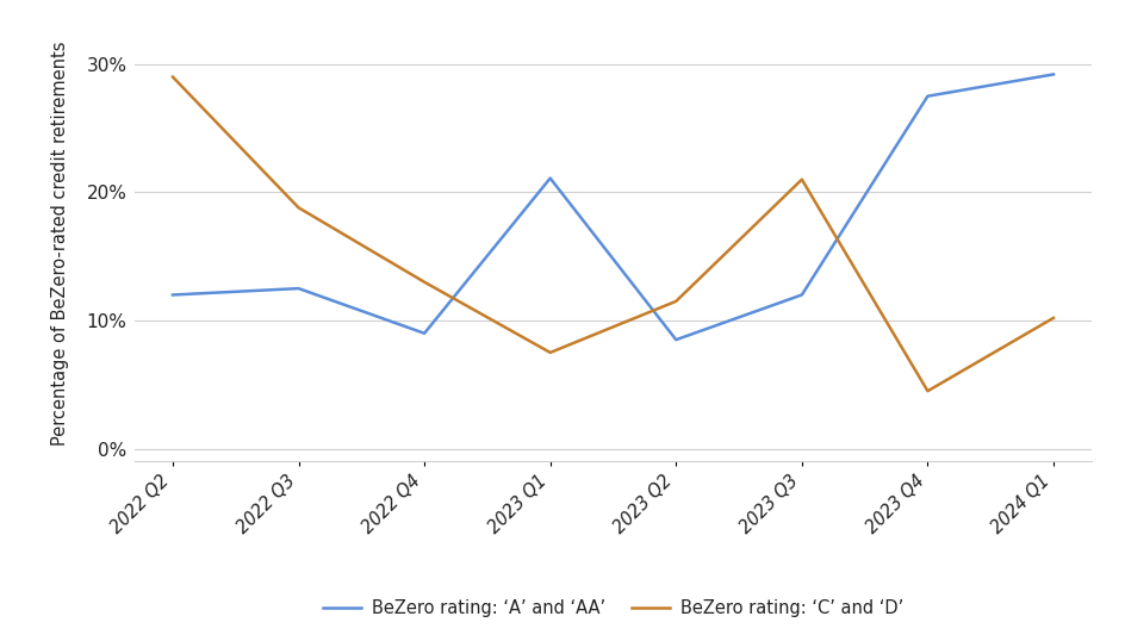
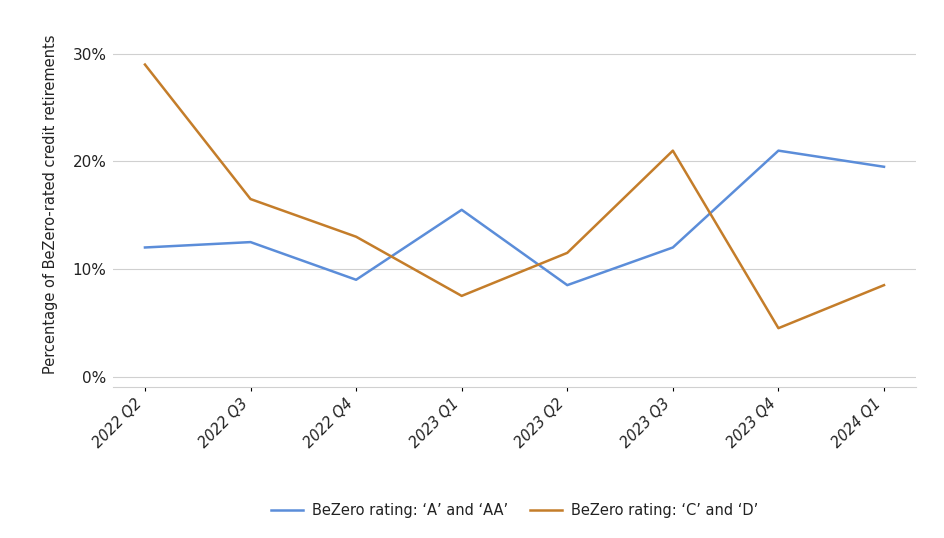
BeZero rating: ‘C’ and ‘D’/2022 Q3: 18.8% -> 16.5%
BeZero rating: ‘A’ and ‘AA’/2023 Q1: 21.1% -> 15.5%
BeZero rating: ‘A’ and ‘AA’/2023 Q4: 27.5% -> 21.0%
BeZero rating: ‘A’ and ‘AA’/2024 Q1: 29.2% -> 19.5%
BeZero rating: ‘C’ and ‘D’/2024 Q1: 10.2% -> 8.5%
